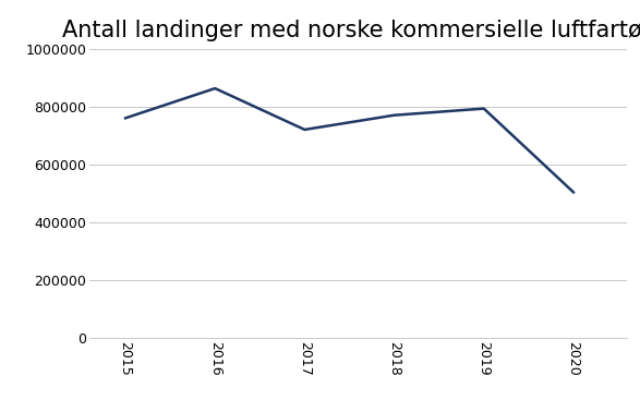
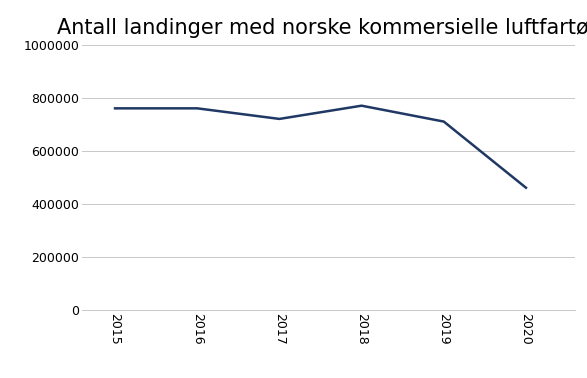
2016: 865000 -> 762000
2019: 795000 -> 712000
2020: 505000 -> 462000
